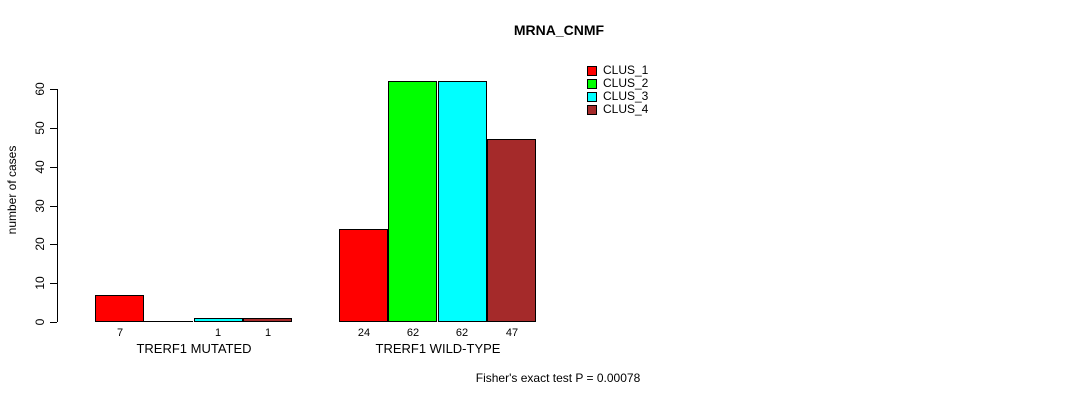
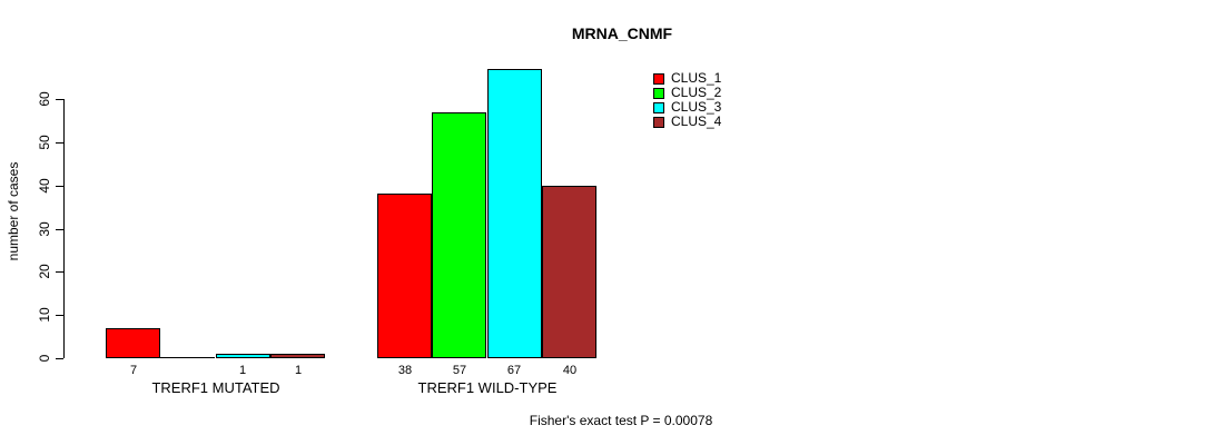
CLUS_1/TRERF1 WILD-TYPE: 24 -> 38
CLUS_2/TRERF1 WILD-TYPE: 62 -> 57
CLUS_3/TRERF1 WILD-TYPE: 62 -> 67
CLUS_4/TRERF1 WILD-TYPE: 47 -> 40
